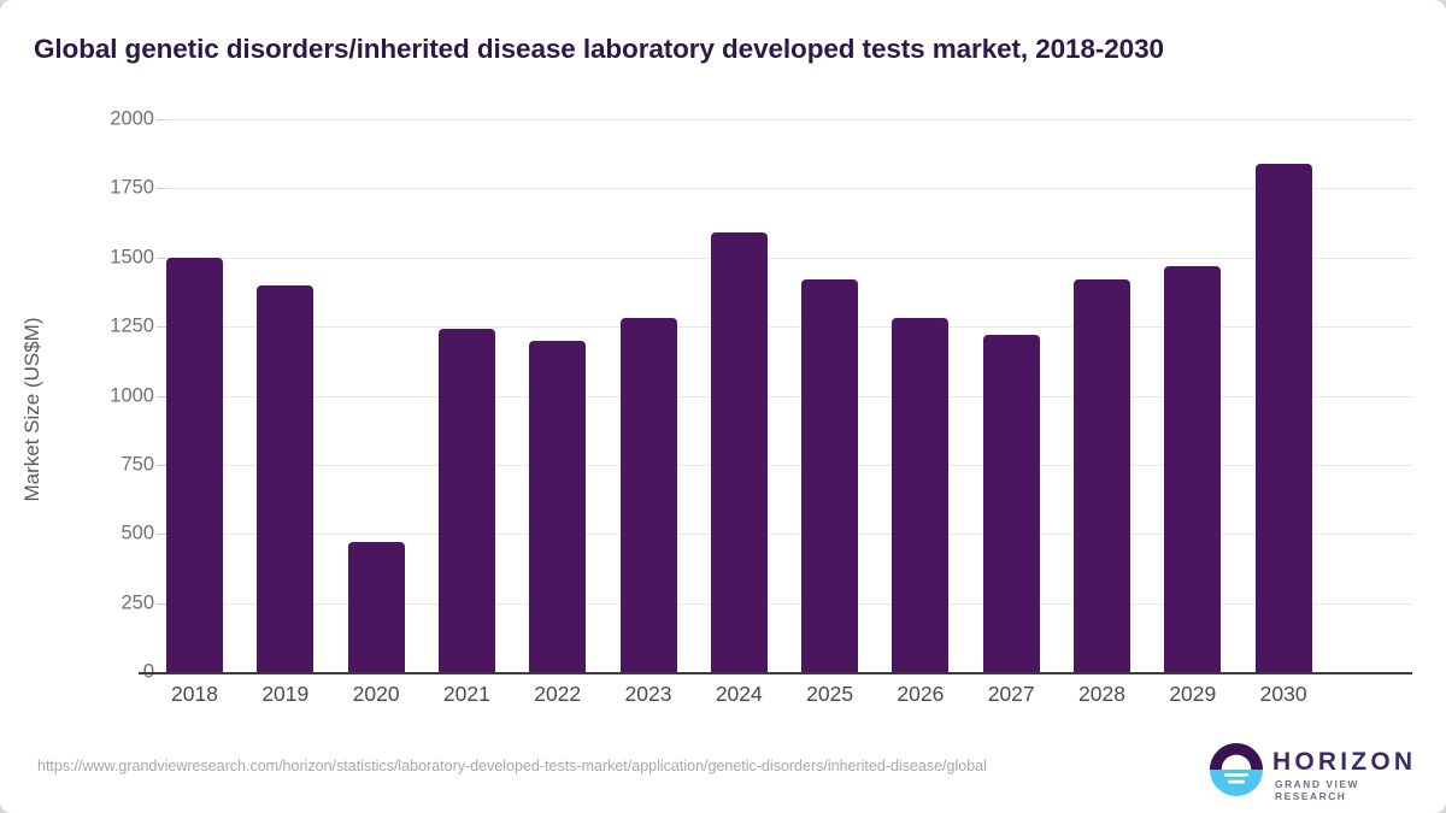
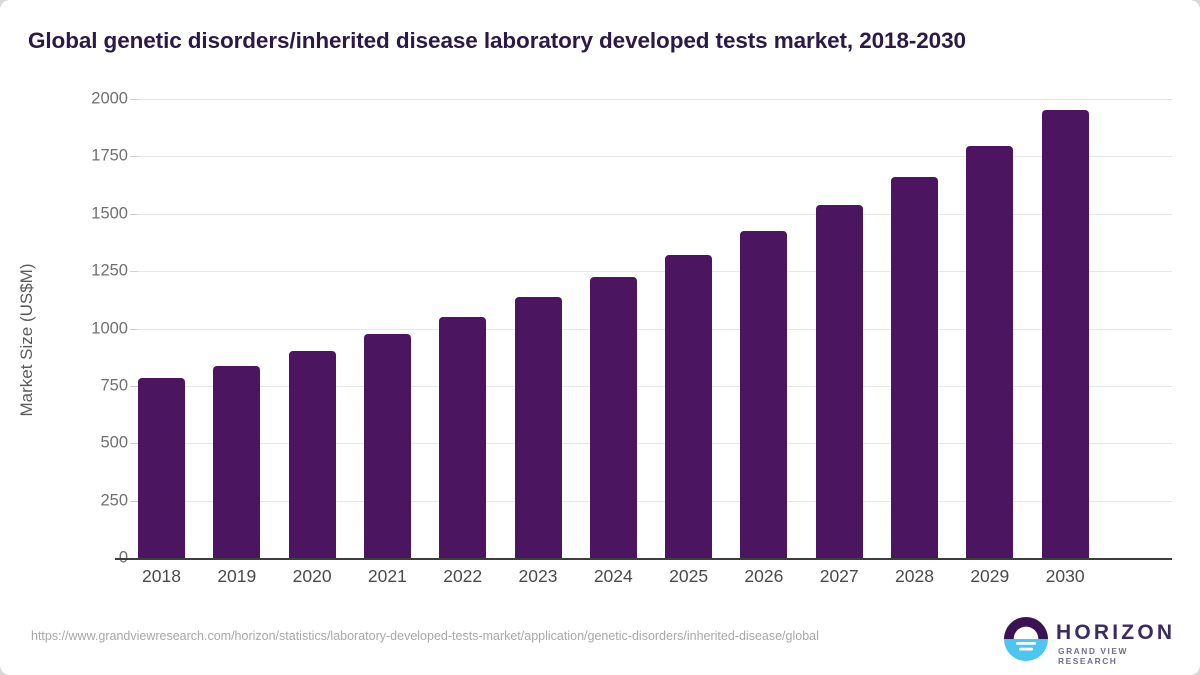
2018: 1500 -> 780
2019: 1400 -> 840
2020: 470 -> 900
2021: 1240 -> 980
2022: 1200 -> 1050
2023: 1280 -> 1140
2024: 1590 -> 1220
2025: 1420 -> 1320
2026: 1280 -> 1420
2027: 1220 -> 1540
2028: 1420 -> 1660
2029: 1470 -> 1800
2030: 1840 -> 1950
